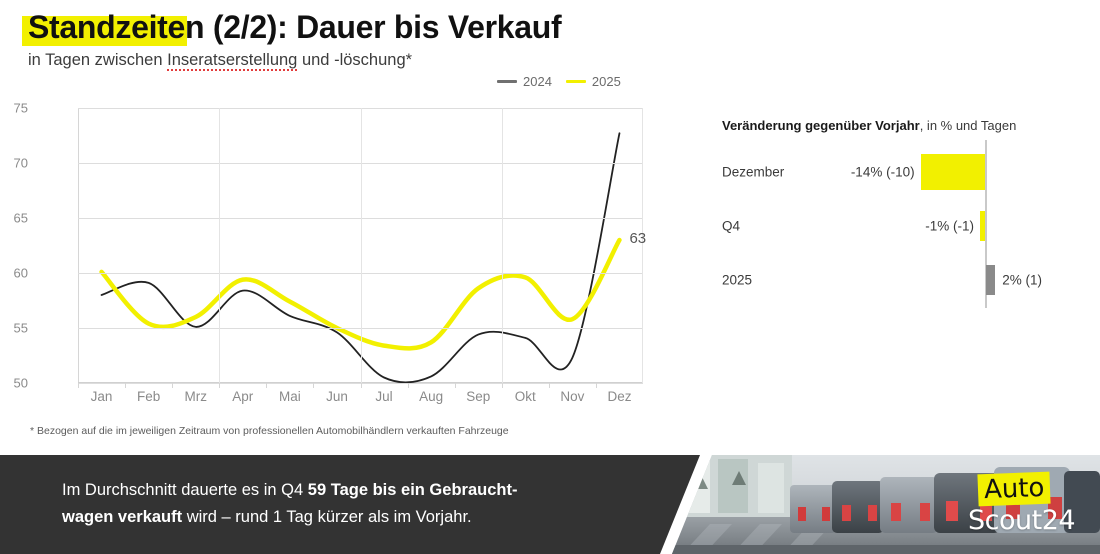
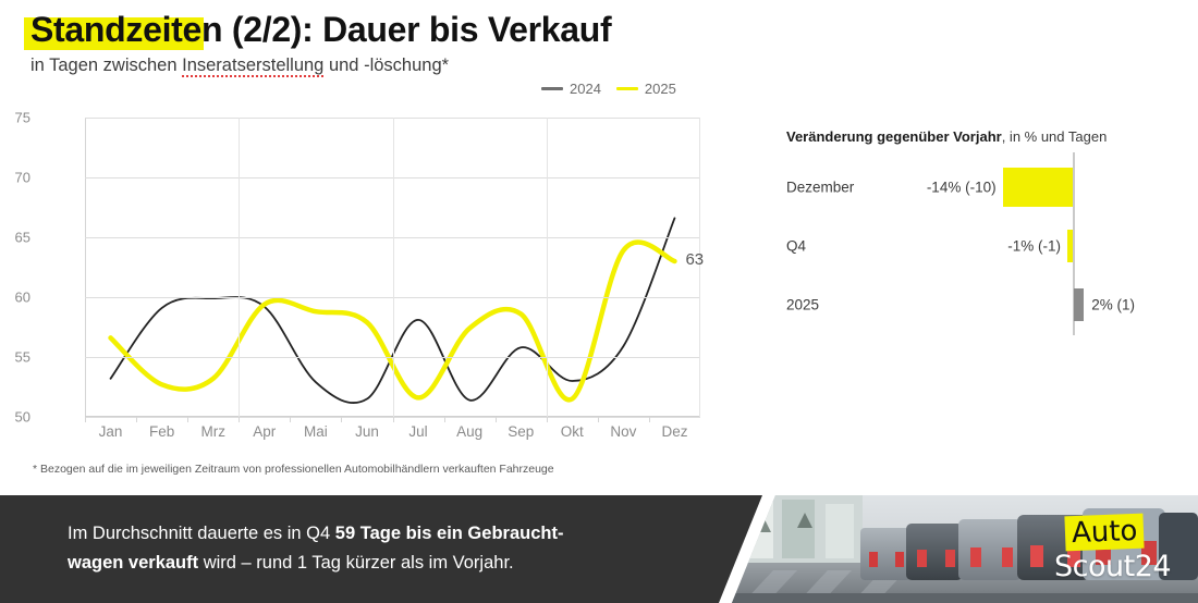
2024/Jan: 58.0 -> 53.2
2025/Jan: 60.1 -> 56.6
2025/Feb: 55.4 -> 52.7
2024/Mrz: 55.1 -> 59.9
2025/Mrz: 56.0 -> 53.2
2024/Apr: 58.4 -> 59.2
2024/Mai: 56.1 -> 52.9
2025/Mai: 57.4 -> 58.8
2024/Jun: 54.6 -> 51.5
2025/Jun: 55.0 -> 57.9
2024/Jul: 50.5 -> 58.1
2025/Jul: 53.4 -> 51.6
2024/Aug: 50.6 -> 51.4
2025/Aug: 53.7 -> 57.4
2024/Sep: 54.4 -> 55.8
2024/Okt: 54.1 -> 53.0
2025/Okt: 59.6 -> 51.5
2024/Nov: 52.3 -> 55.9
2025/Nov: 55.8 -> 63.9
2024/Dez: 72.7 -> 66.6
